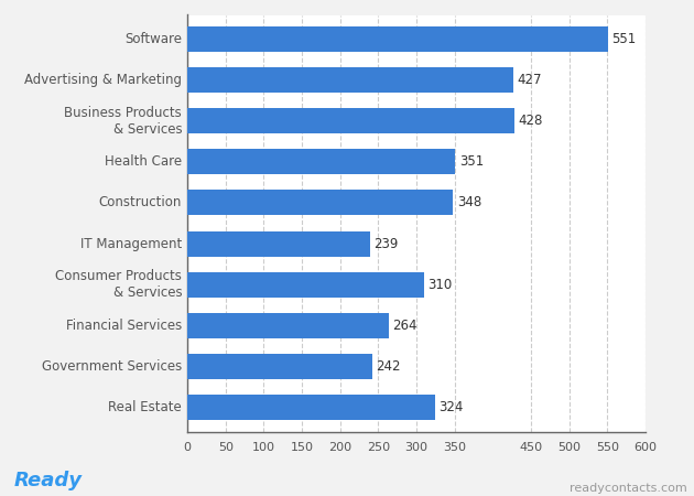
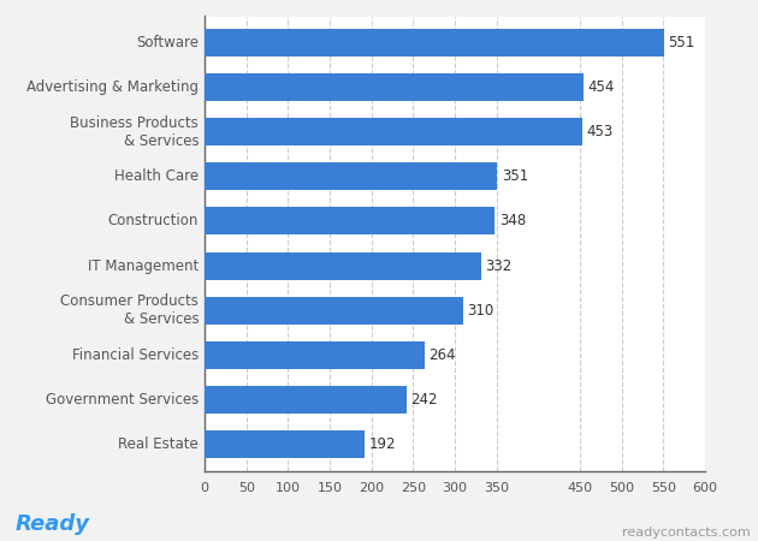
Advertising & Marketing: 427 -> 454
Business Products & Services: 428 -> 453
IT Management: 239 -> 332
Real Estate: 324 -> 192
